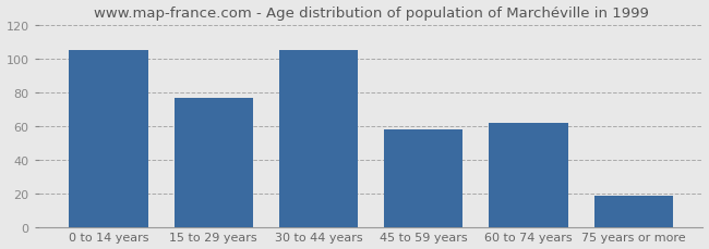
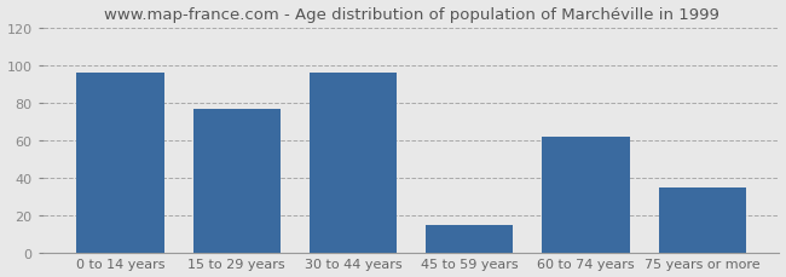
0 to 14 years: 105 -> 96
30 to 44 years: 105 -> 96
45 to 59 years: 58 -> 15
75 years or more: 19 -> 35
